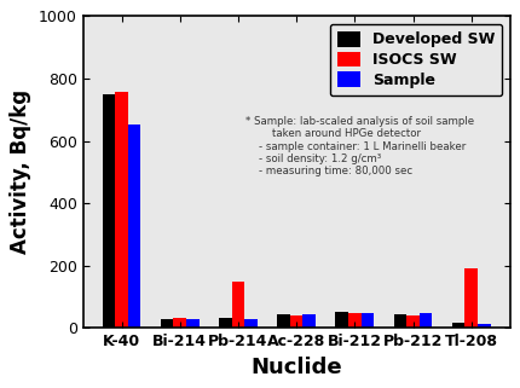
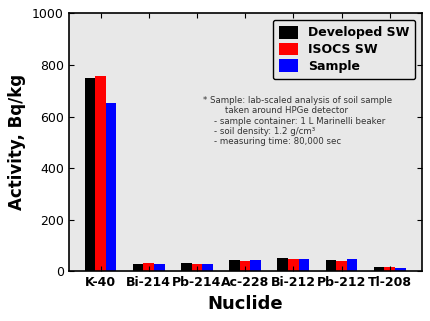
ISOCS SW/Pb-214: 150 -> 28
ISOCS SW/Tl-208: 190 -> 15
